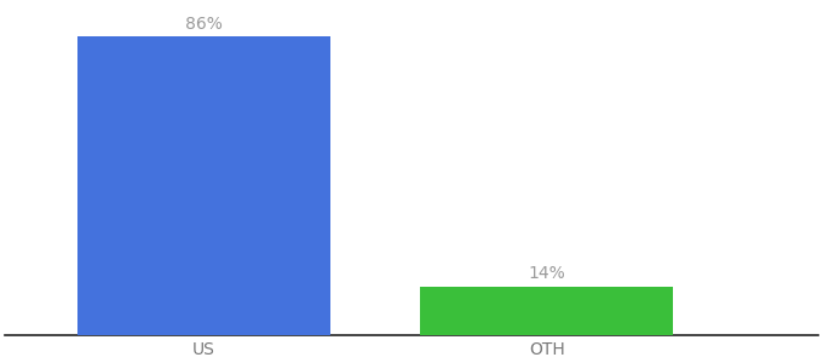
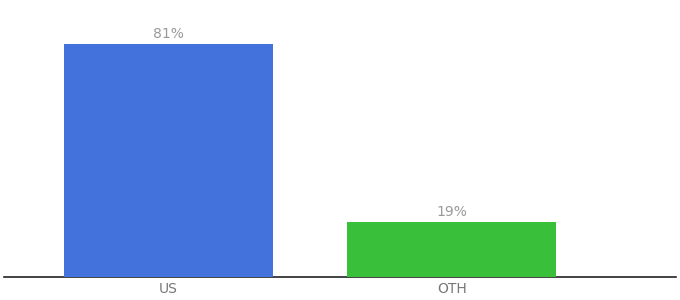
US: 86% -> 81%
OTH: 14% -> 19%
